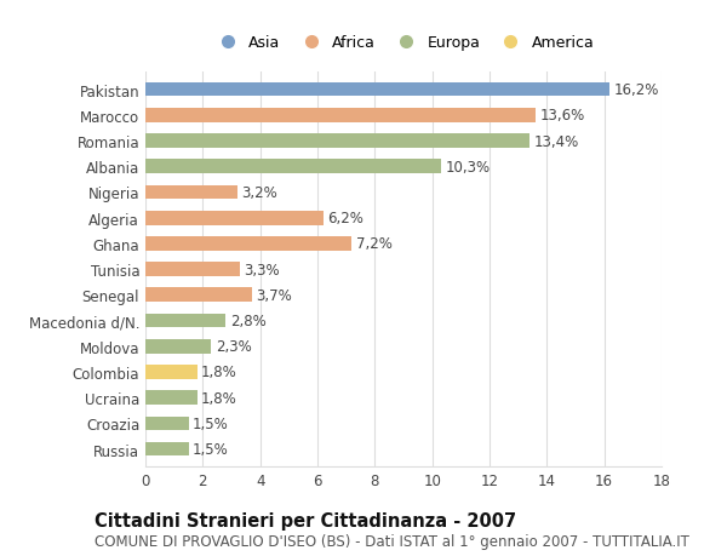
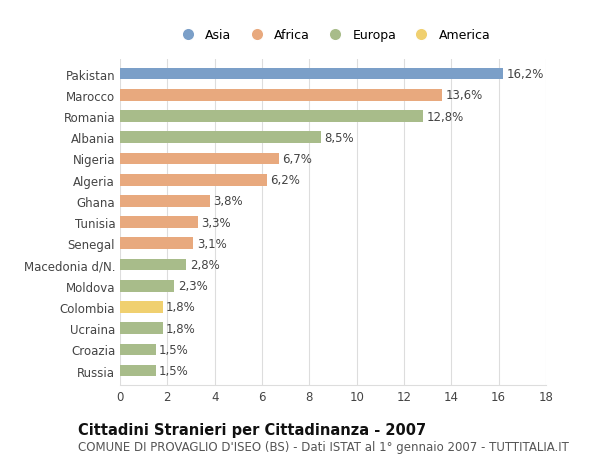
Romania: 13,4% -> 12,8%
Albania: 10,3% -> 8,5%
Nigeria: 3,2% -> 6,7%
Ghana: 7,2% -> 3,8%
Senegal: 3,7% -> 3,1%
